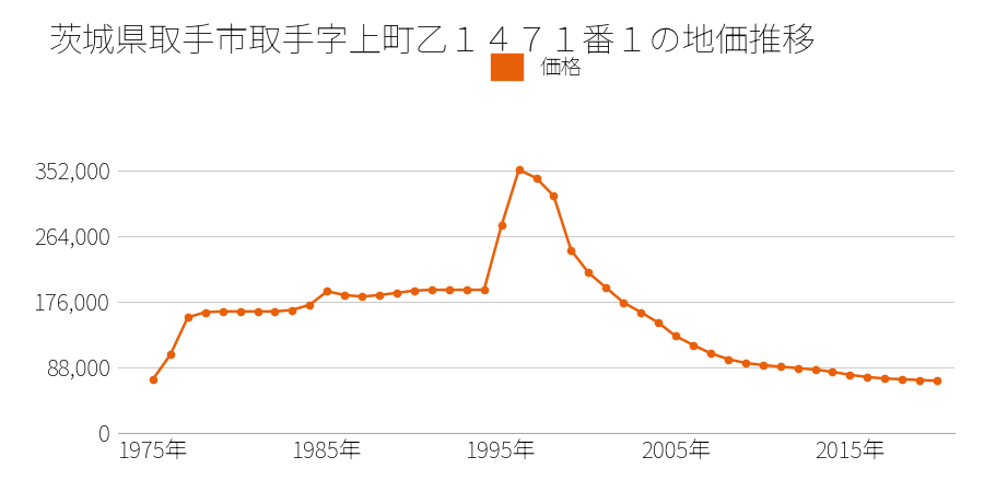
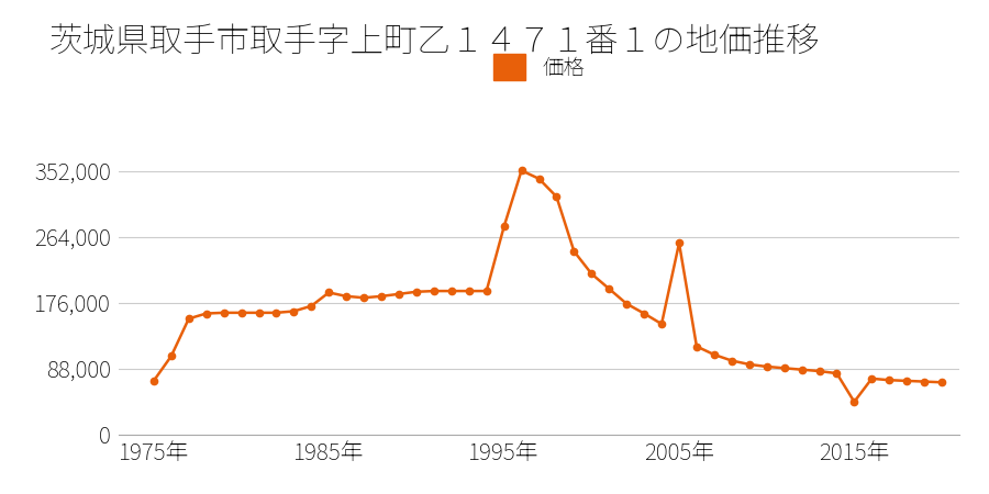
2005年: 130,000 -> 256,000
2015年: 78,000 -> 44,000
